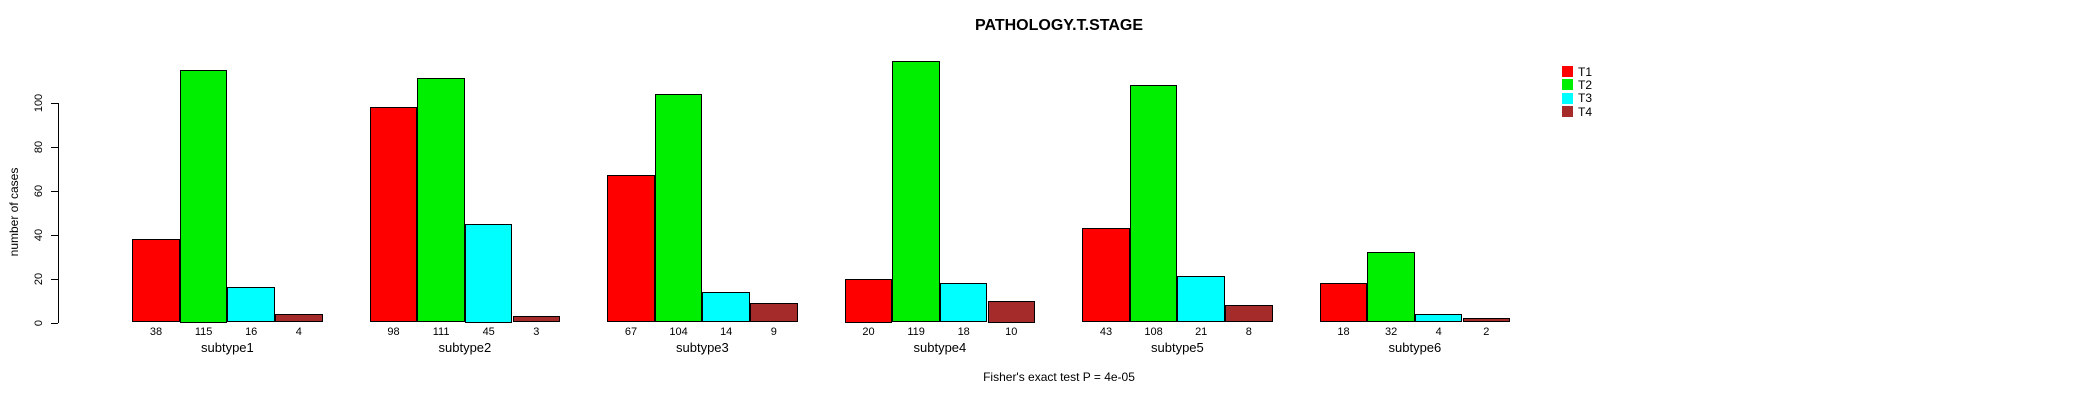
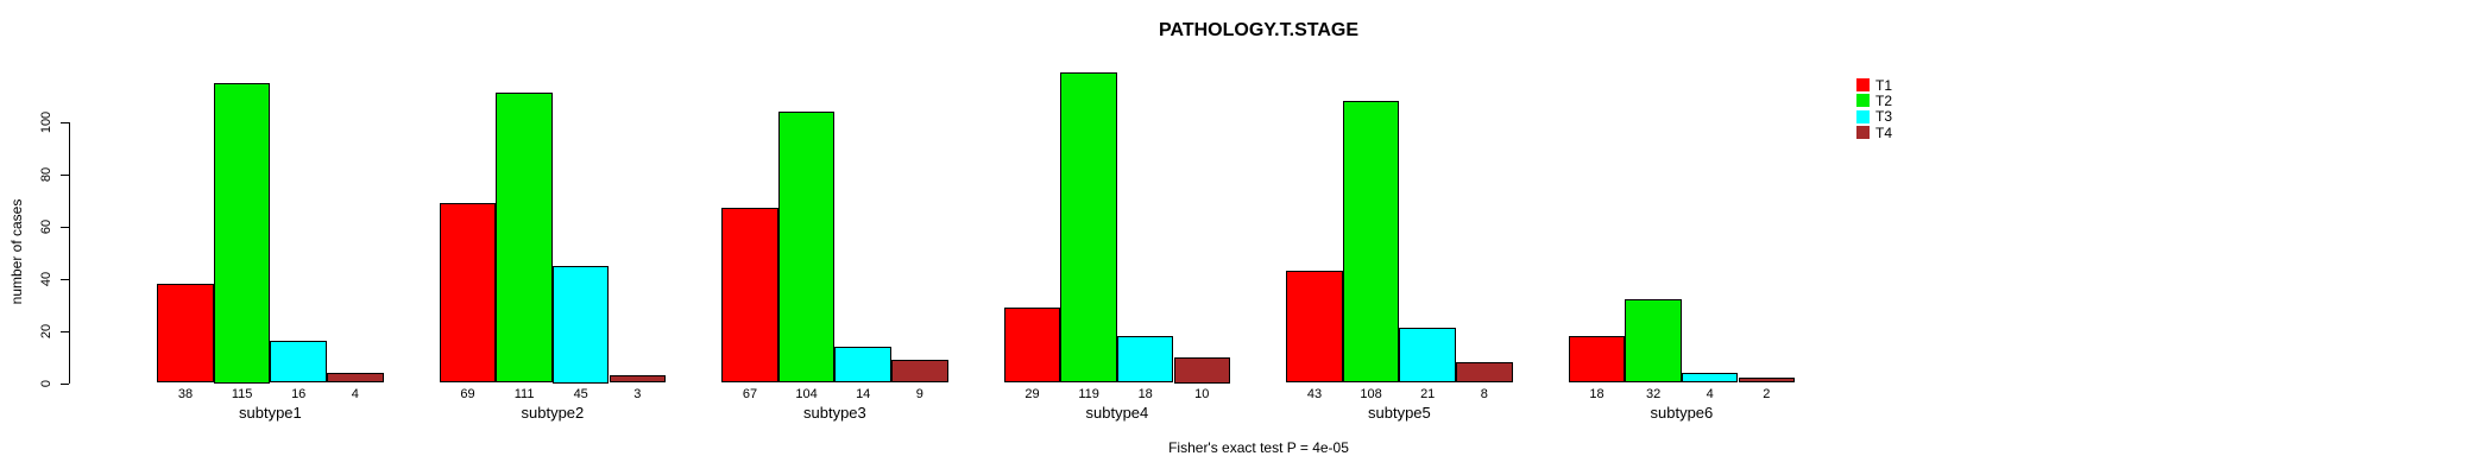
T1/subtype2: 98 -> 69
T1/subtype4: 20 -> 29
